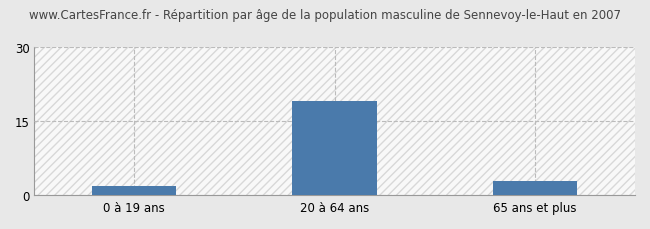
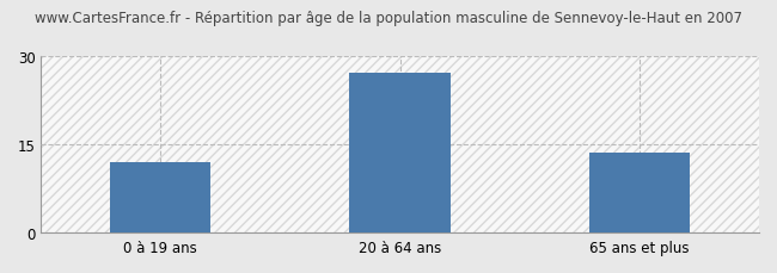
0 à 19 ans: 2.0 -> 12.0
20 à 64 ans: 19.0 -> 27.0
65 ans et plus: 3.0 -> 13.5
